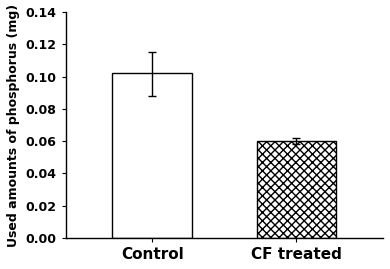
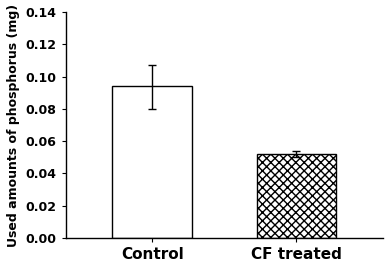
Control: 0.102 -> 0.094
CF treated: 0.060 -> 0.052
